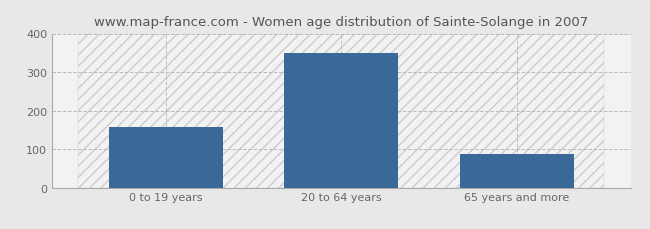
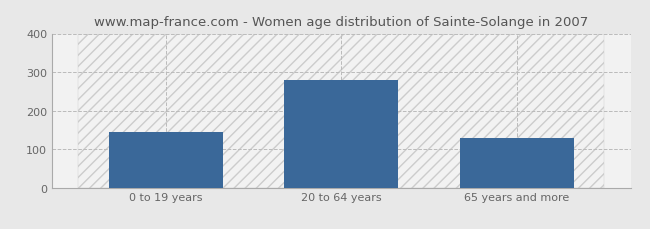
0 to 19 years: 158 -> 145
20 to 64 years: 350 -> 280
65 years and more: 88 -> 130
